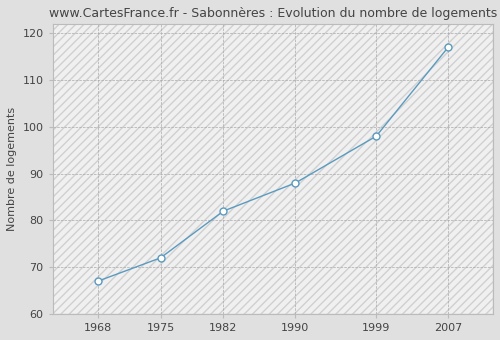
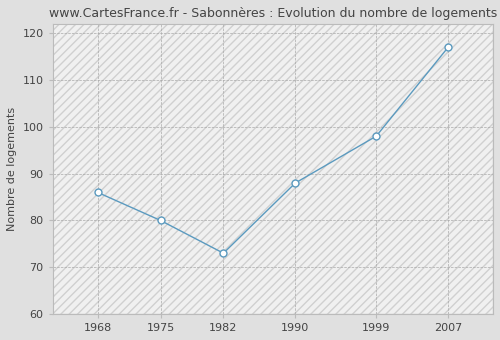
1968: 67 -> 86
1975: 72 -> 80
1982: 82 -> 73
